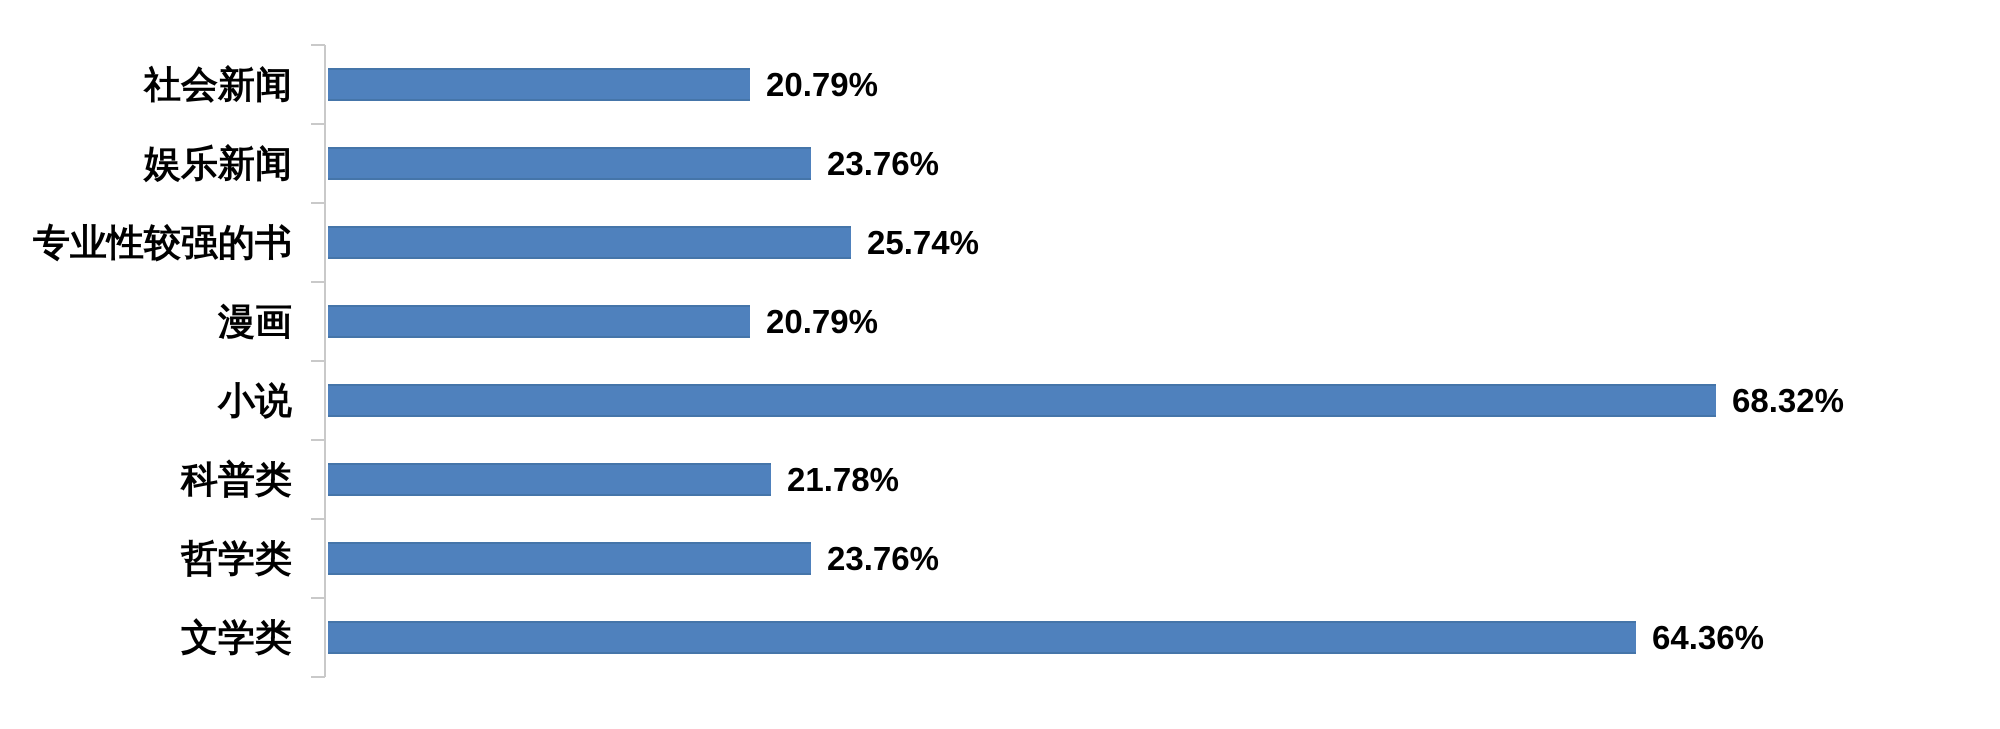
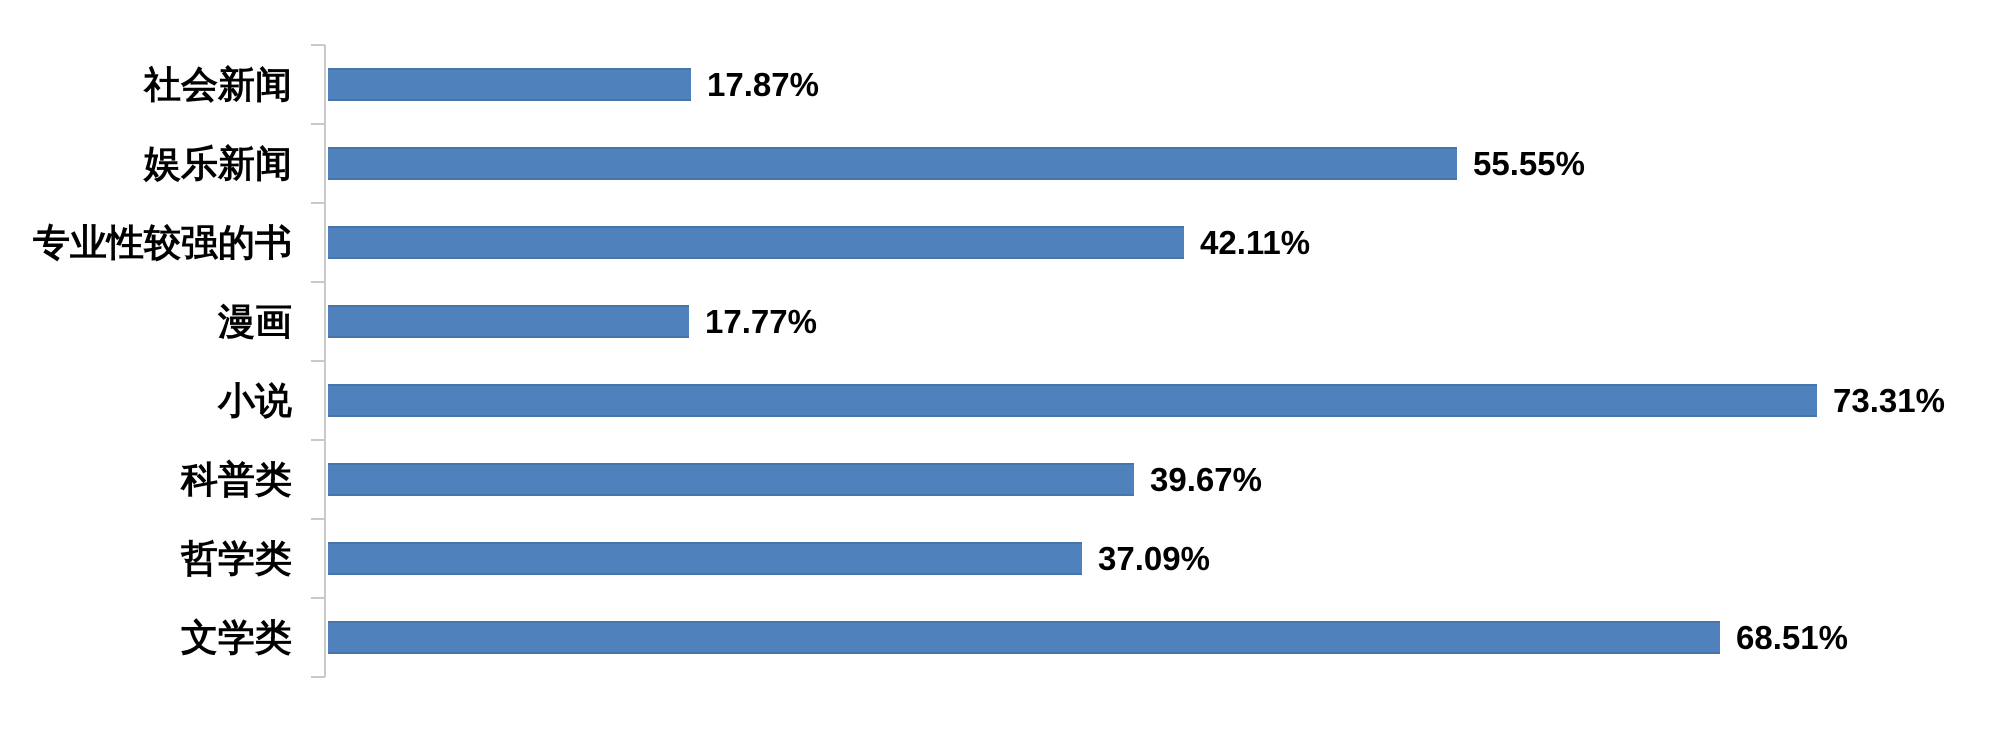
社会新闻: 20.79% -> 17.87%
娱乐新闻: 23.76% -> 55.55%
专业性较强的书: 25.74% -> 42.11%
漫画: 20.79% -> 17.77%
小说: 68.32% -> 73.31%
科普类: 21.78% -> 39.67%
哲学类: 23.76% -> 37.09%
文学类: 64.36% -> 68.51%
